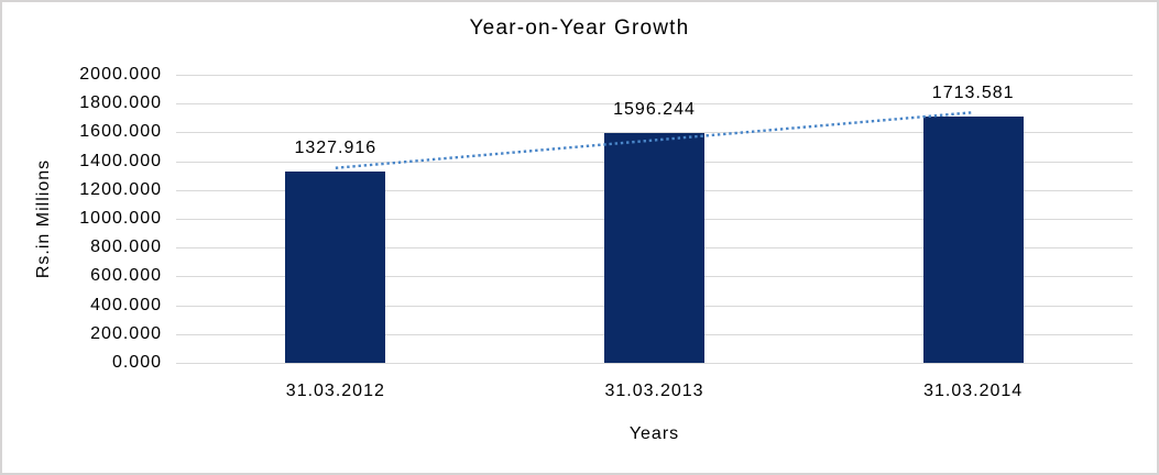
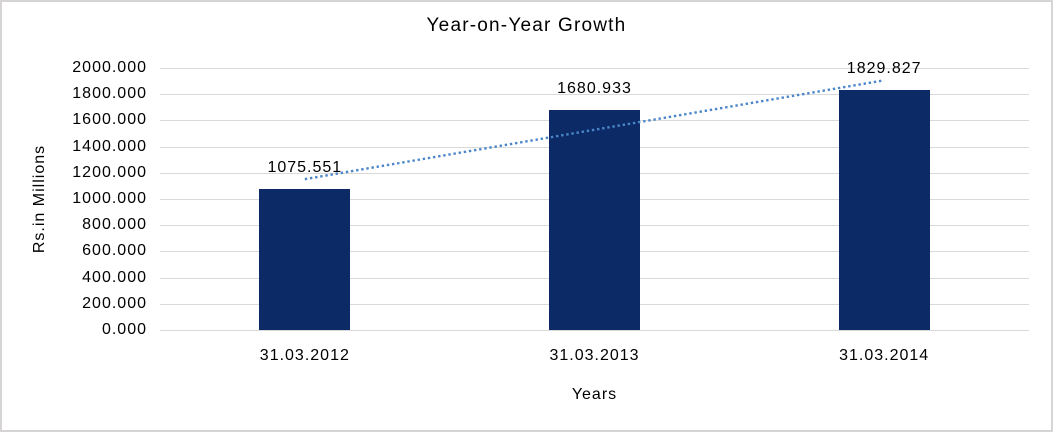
31.03.2012: 1327.916 -> 1075.551
31.03.2013: 1596.244 -> 1680.933
31.03.2014: 1713.581 -> 1829.827
